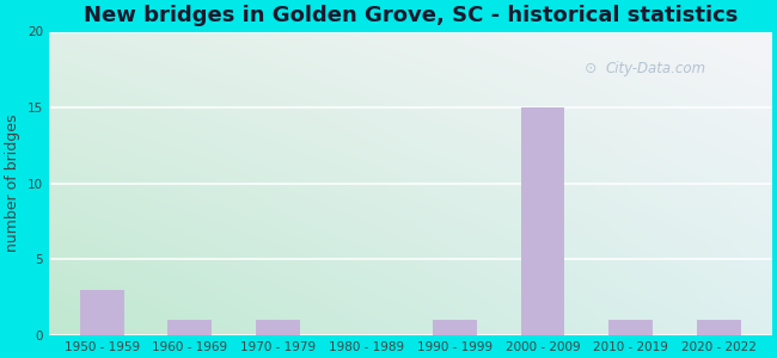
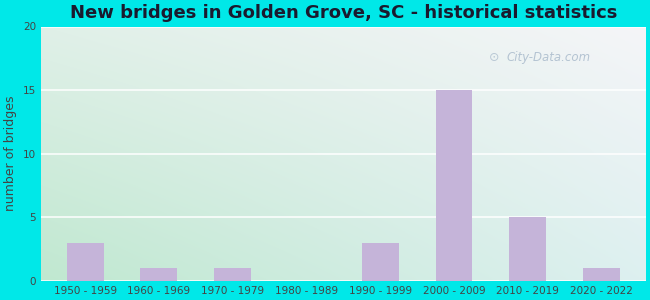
1990 - 1999: 1 -> 3
2010 - 2019: 1 -> 5
